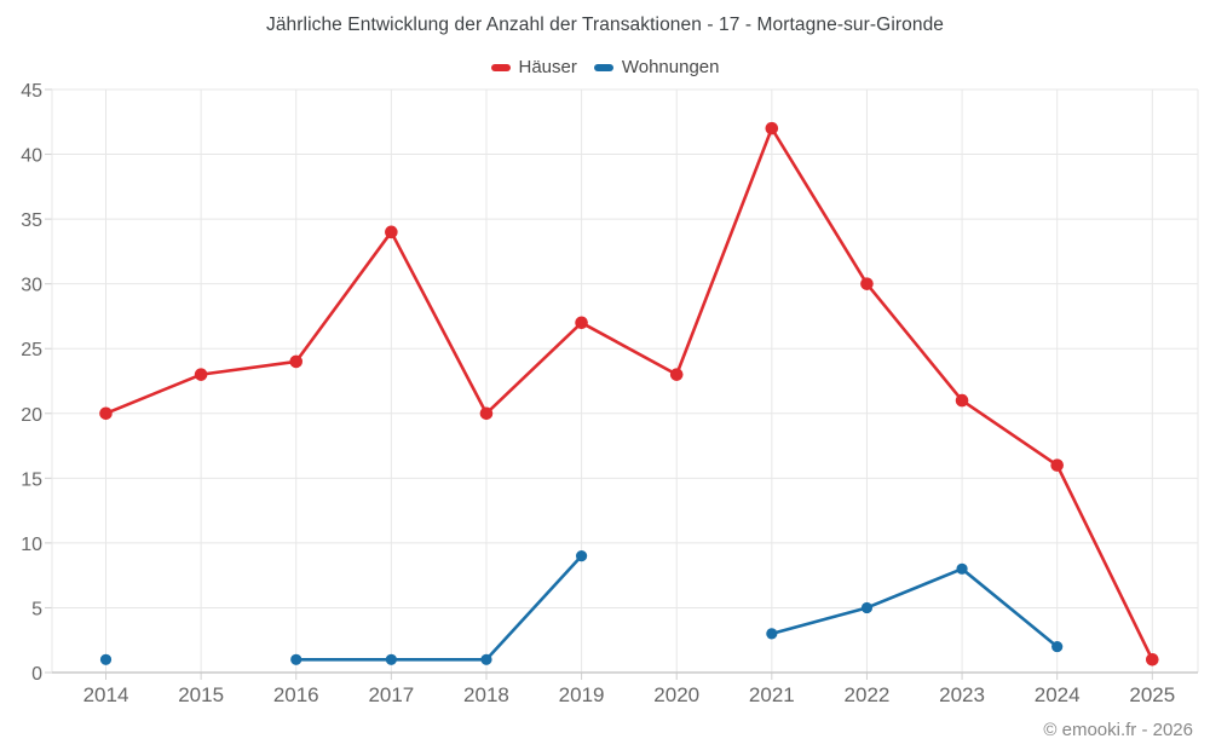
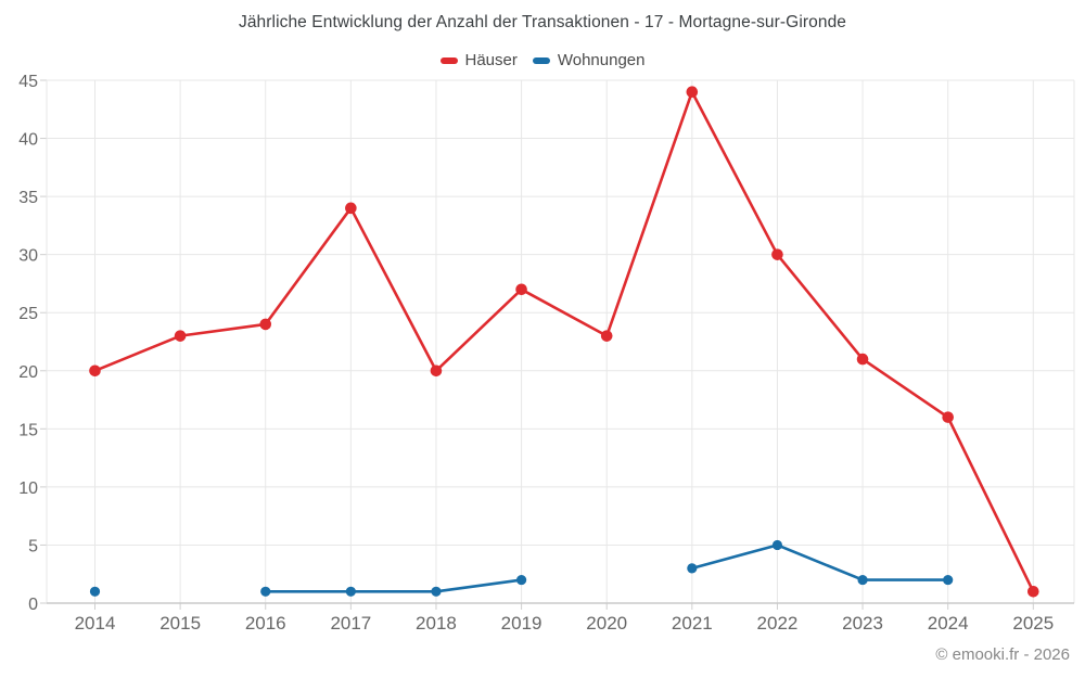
Wohnungen/2019: 9 -> 2
Häuser/2021: 42 -> 44
Wohnungen/2023: 8 -> 2
